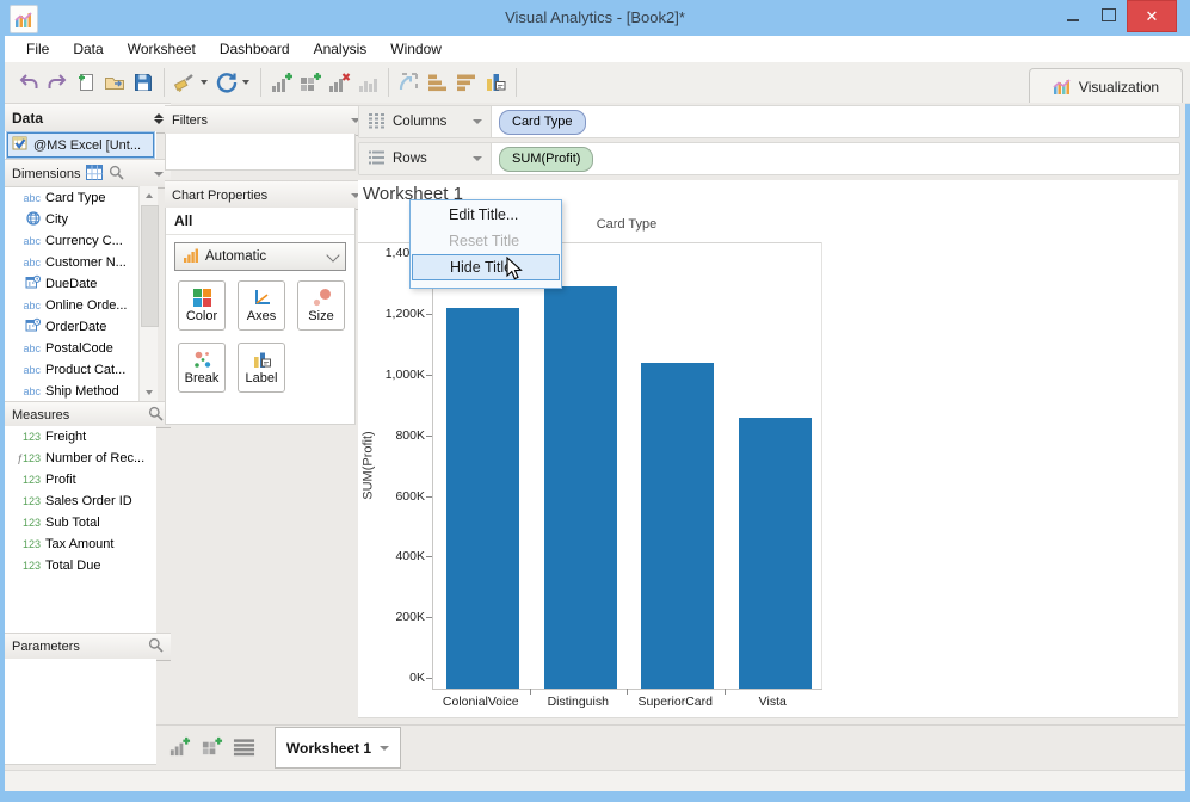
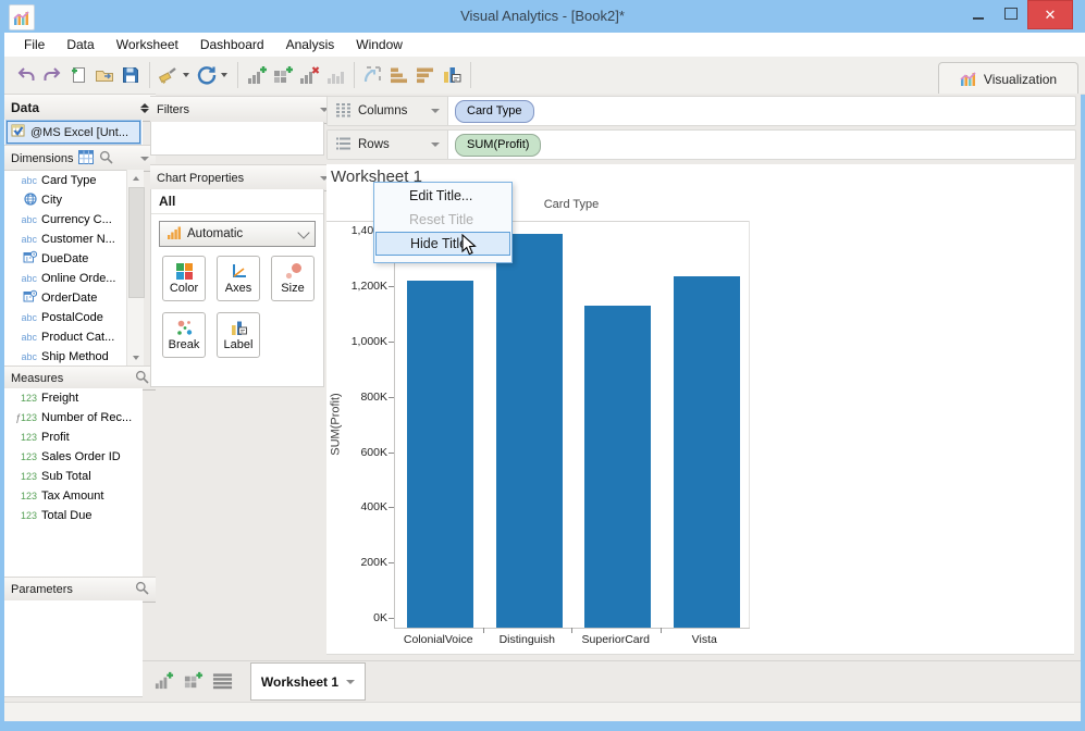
Distinguish: 1290K -> 1390K
SuperiorCard: 1040K -> 1130K
Vista: 860K -> 1240K
